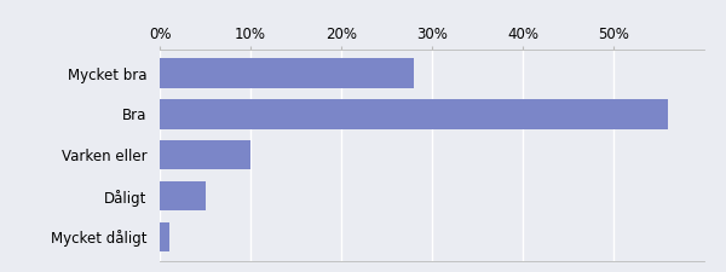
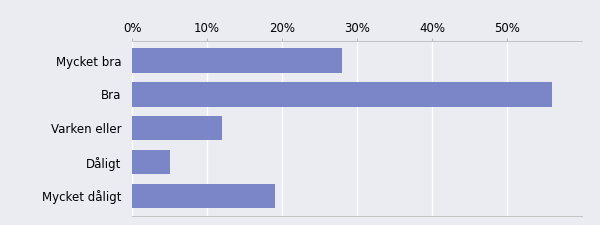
Varken eller: 10% -> 12%
Mycket dåligt: 1% -> 19%
